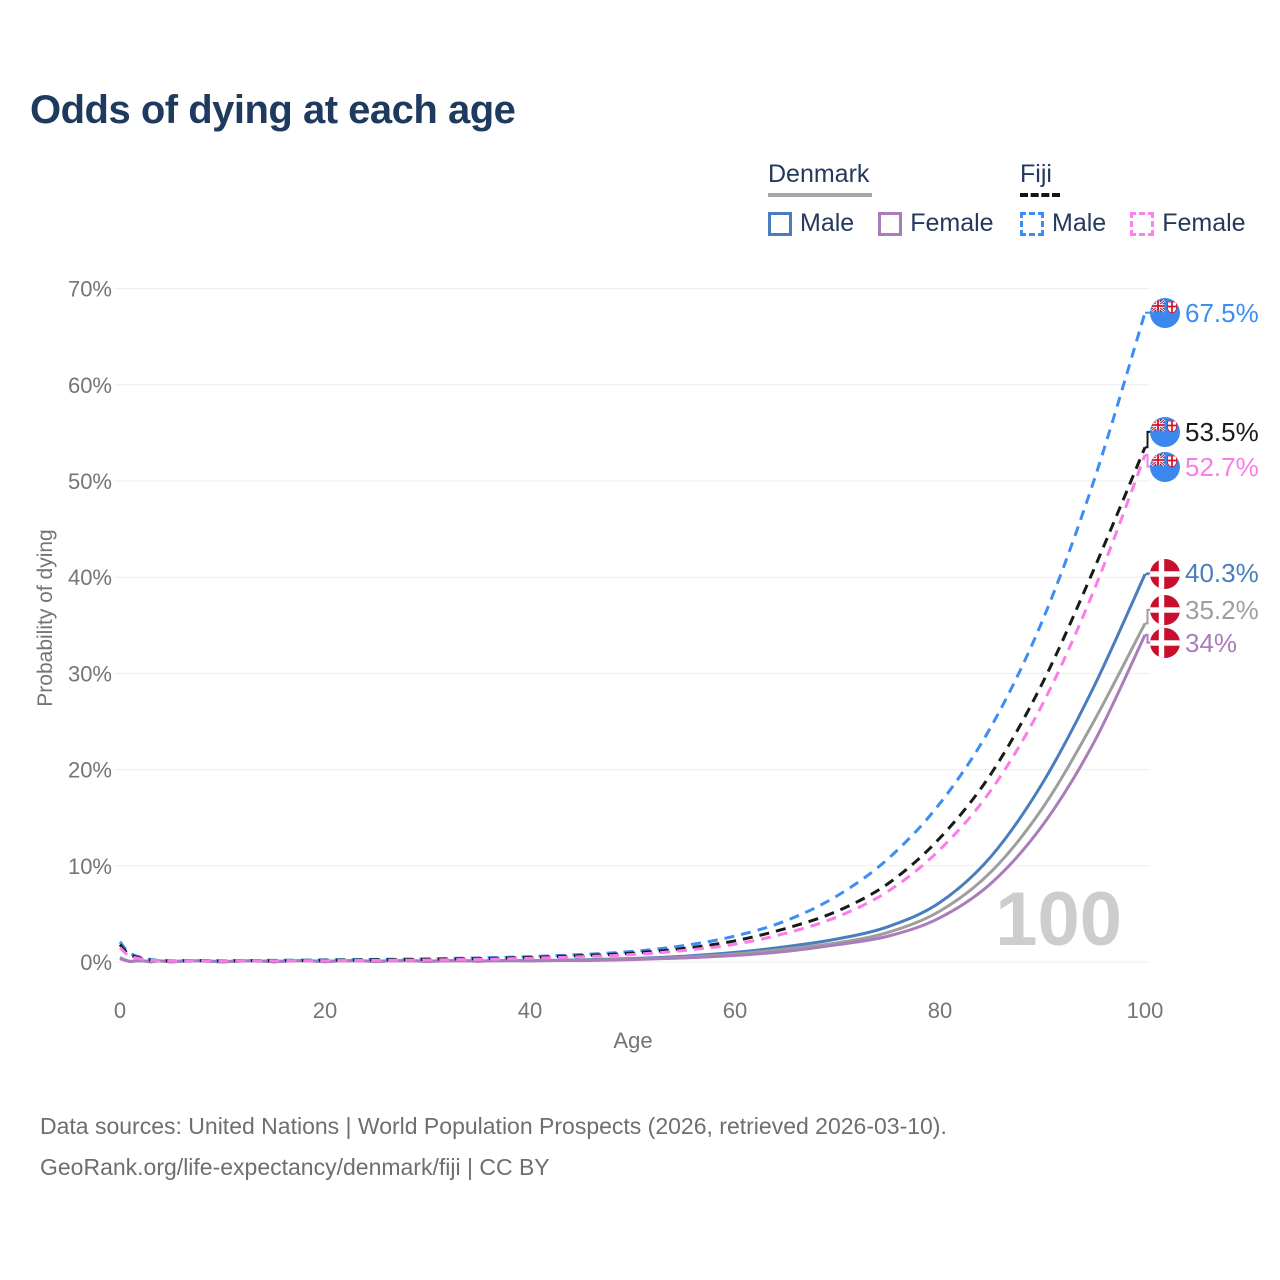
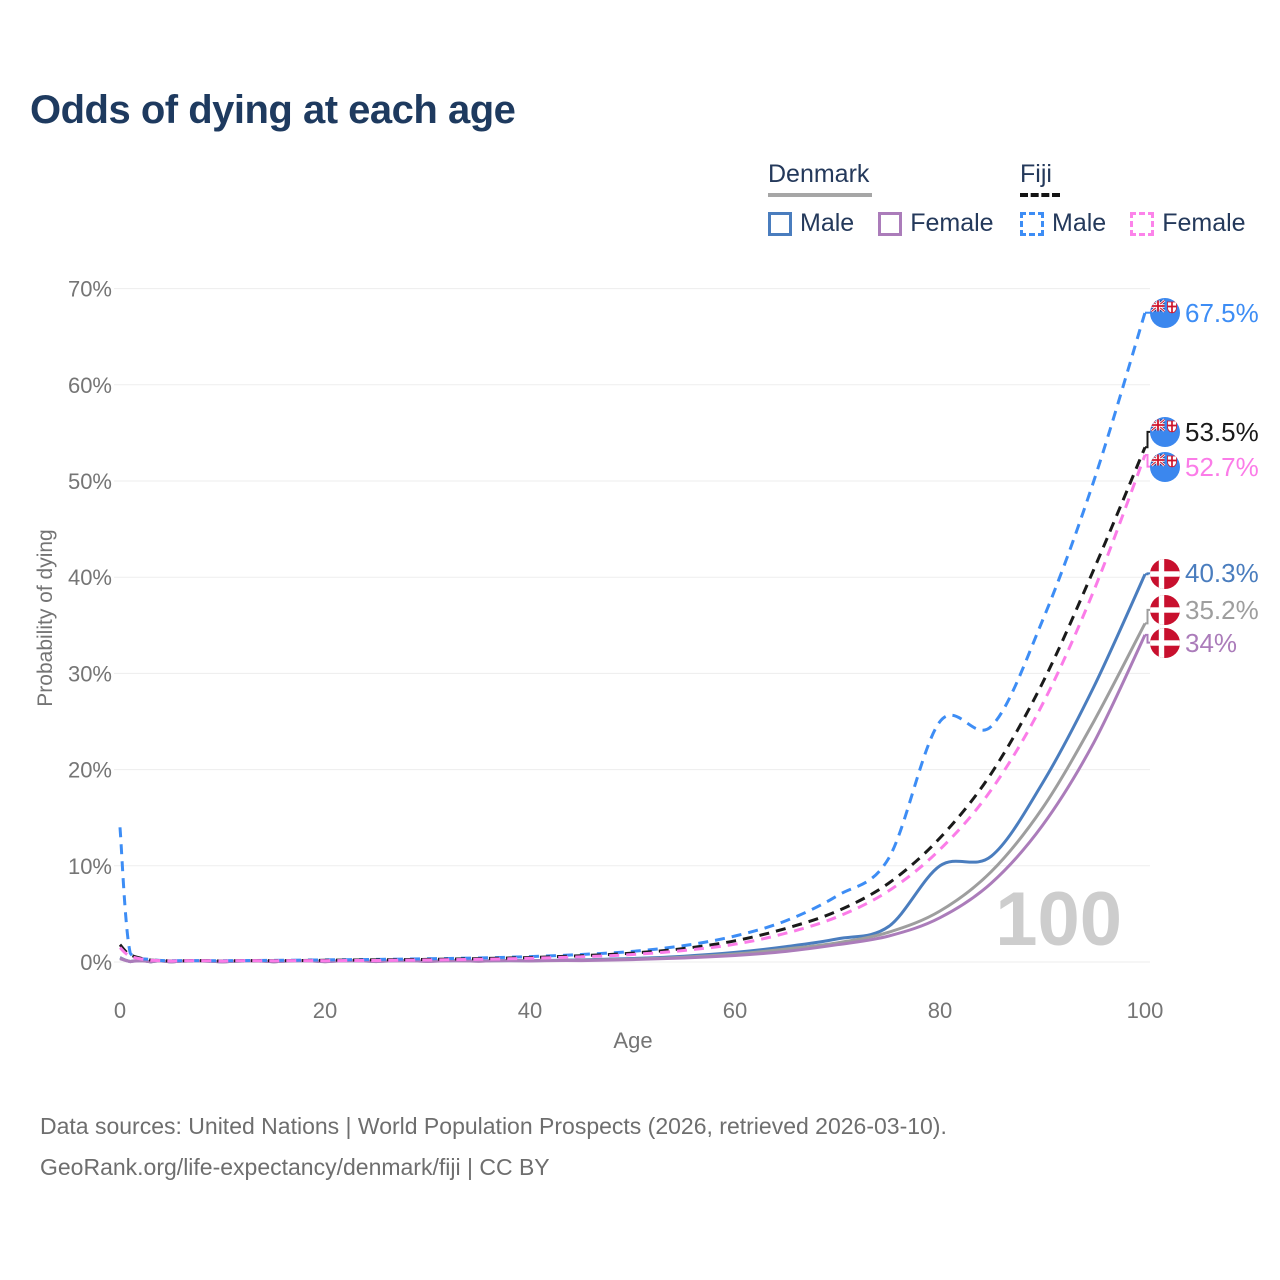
Fiji Male/0: 2% -> 14%
Denmark Male/80: 6% -> 10%
Fiji Male/80: 16% -> 25%
